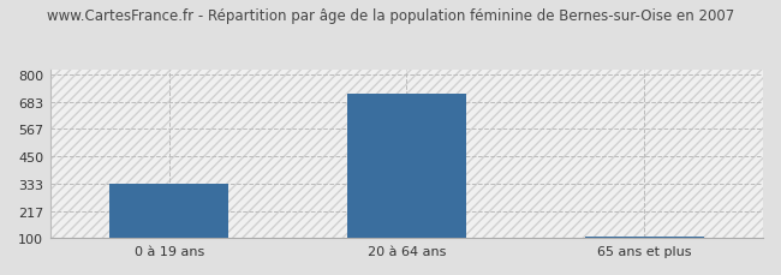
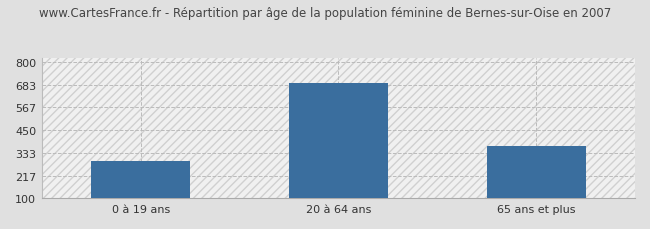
0 à 19 ans: 330 -> 290
20 à 64 ans: 720 -> 690
65 ans et plus: 110 -> 370
